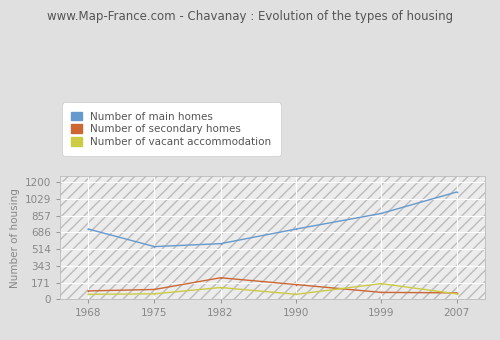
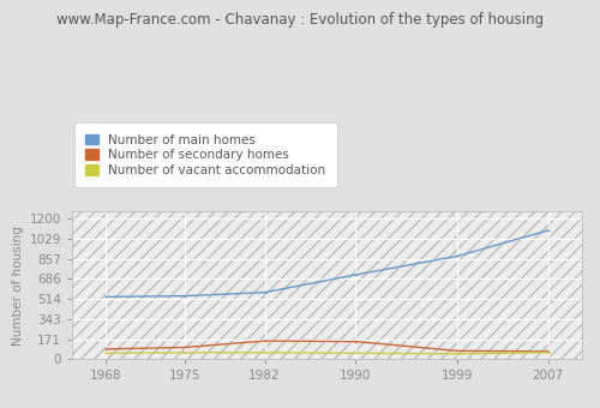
Number of main homes/1968: 720 -> 530
Number of secondary homes/1982: 220 -> 160
Number of vacant accommodation/1982: 120 -> 60
Number of vacant accommodation/1999: 160 -> 40
